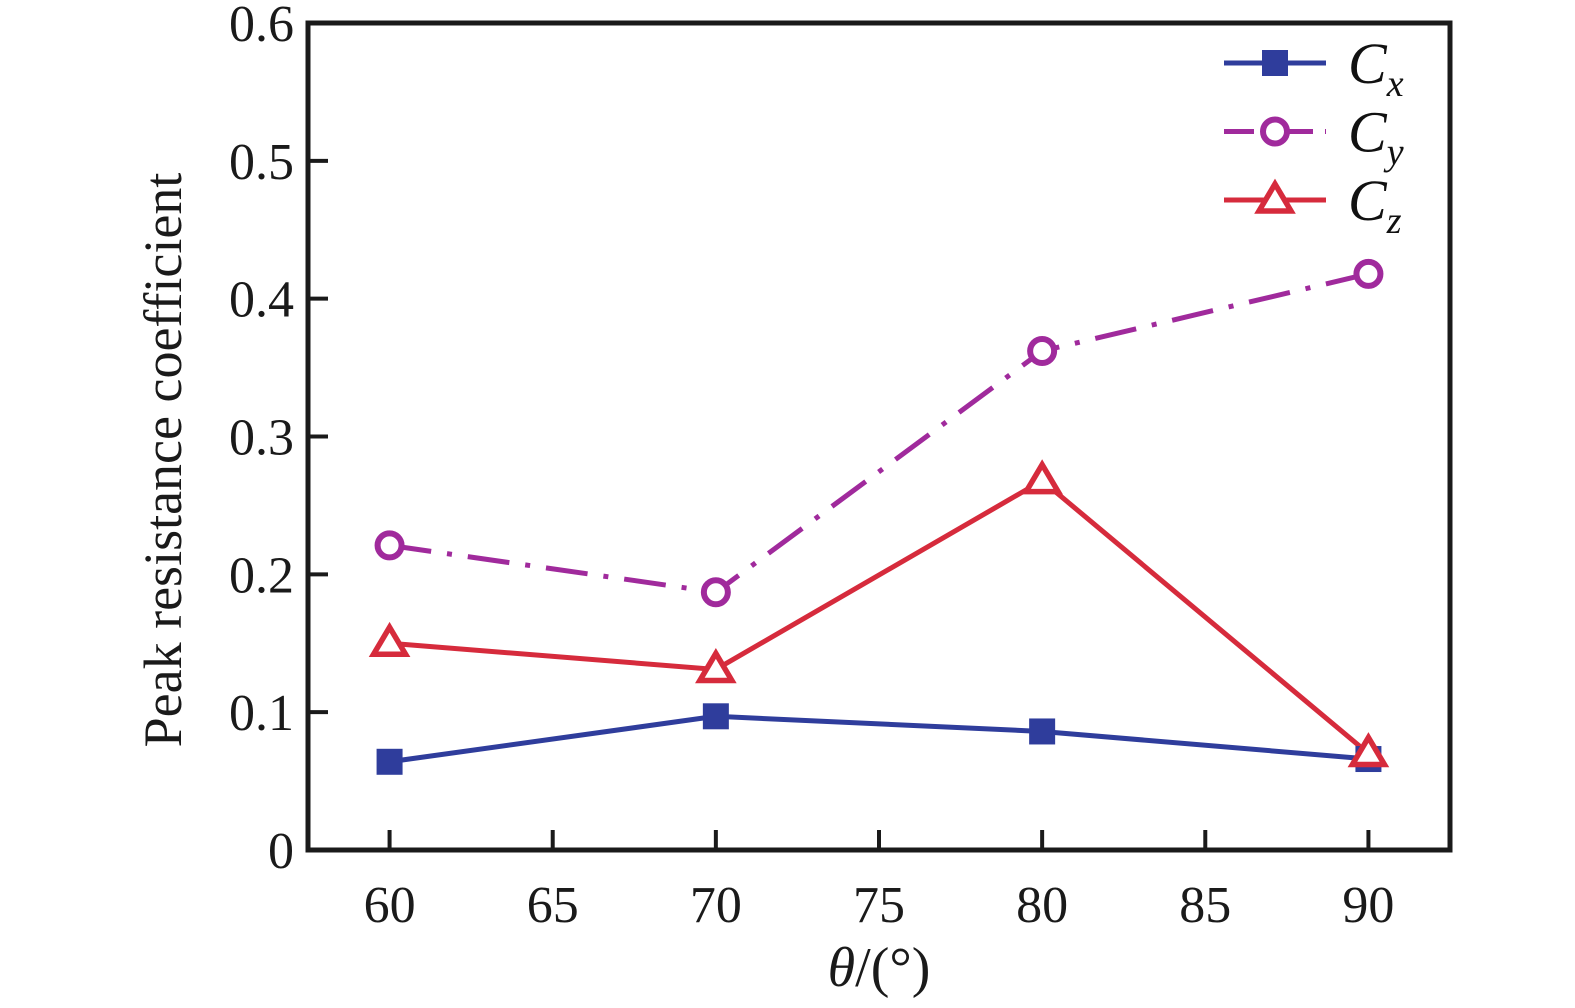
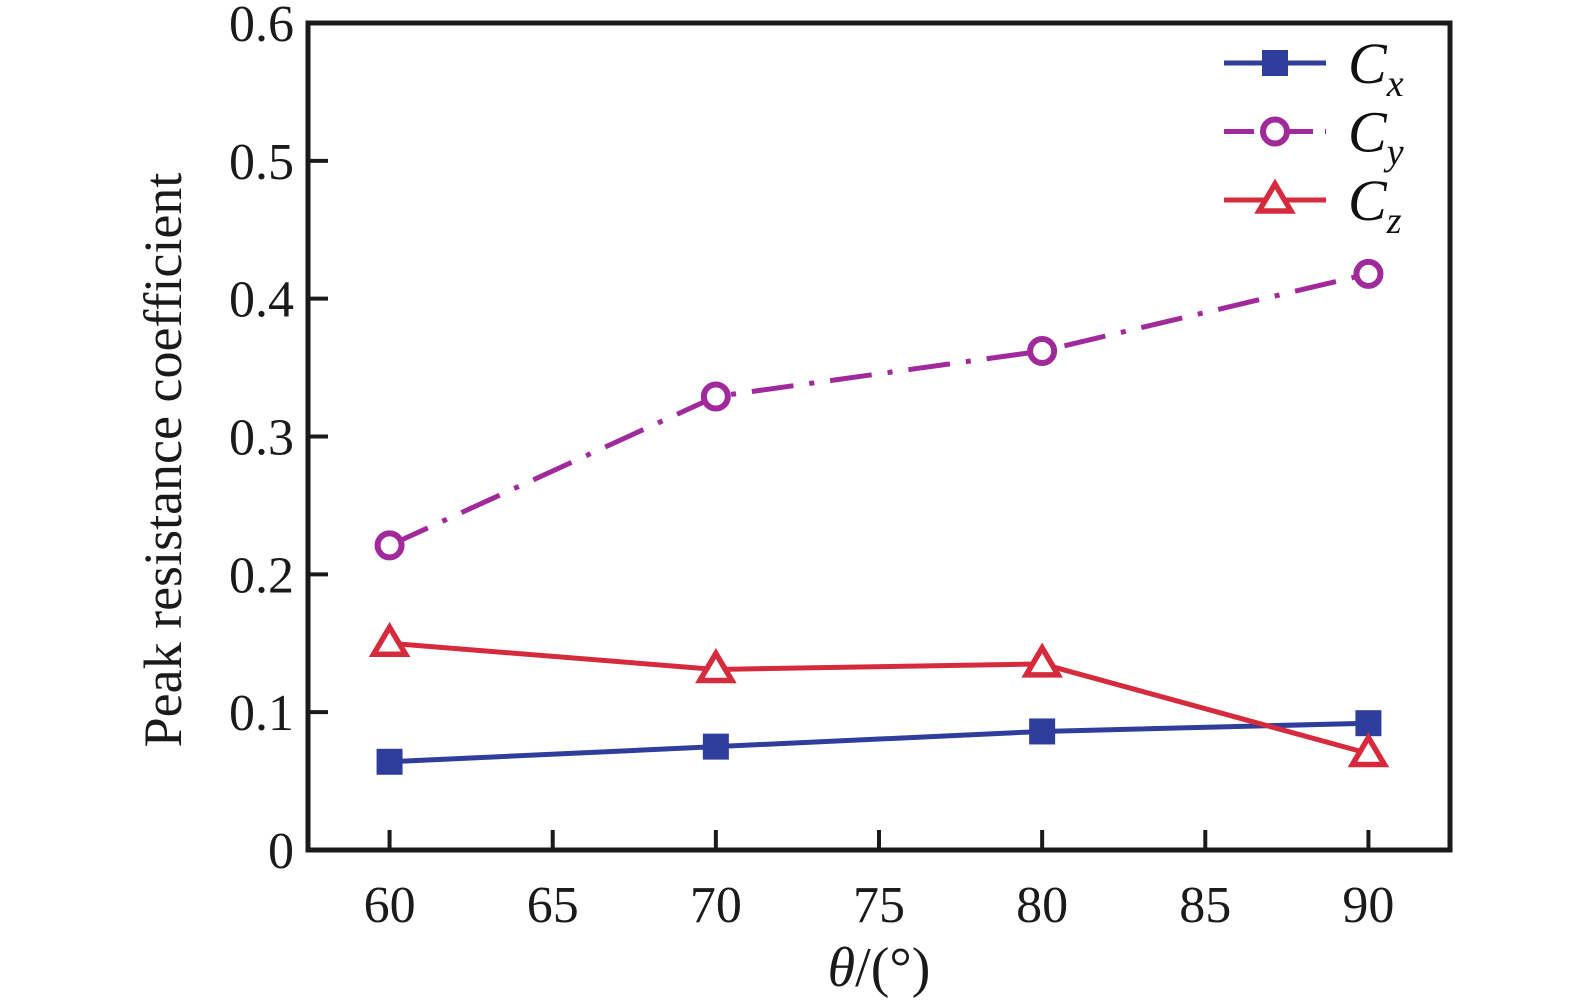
Cx/70: 0.097 -> 0.075
Cy/70: 0.187 -> 0.329
Cz/80: 0.268 -> 0.135
Cx/90: 0.066 -> 0.092
